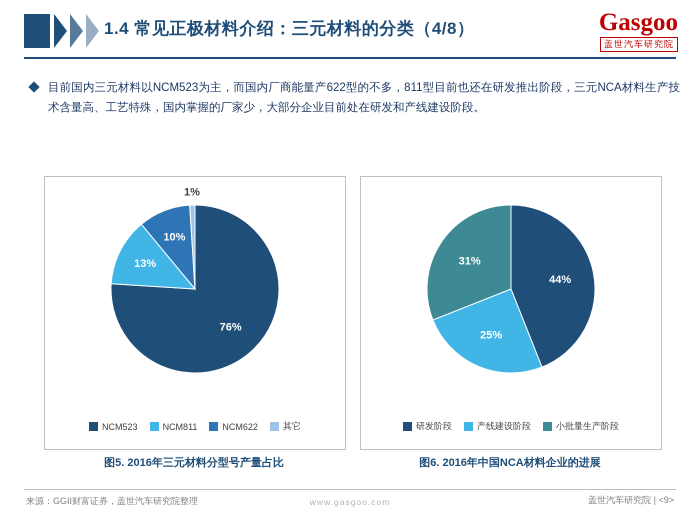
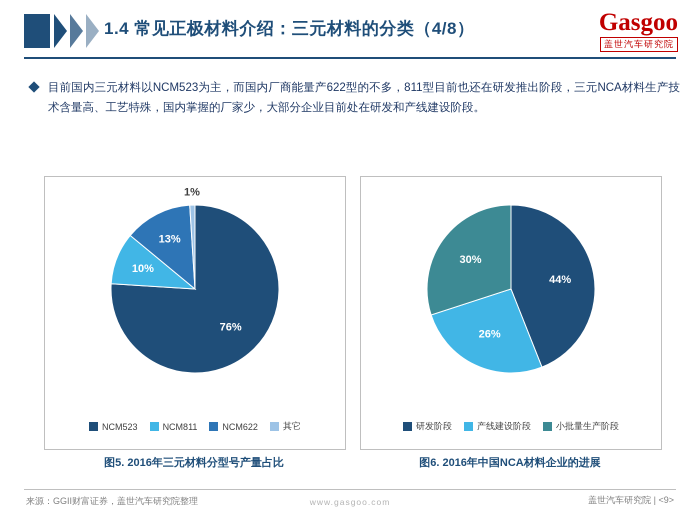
图5. 2016年三元材料分型号产量占比/NCM811: 13% -> 10%
图5. 2016年三元材料分型号产量占比/NCM622: 10% -> 13%
图6. 2016年中国NCA材料企业的进展/产线建设阶段: 25% -> 26%
图6. 2016年中国NCA材料企业的进展/小批量生产阶段: 31% -> 30%
